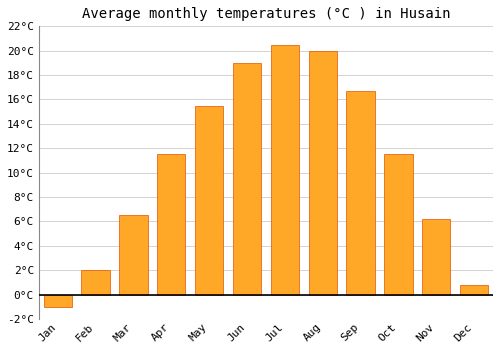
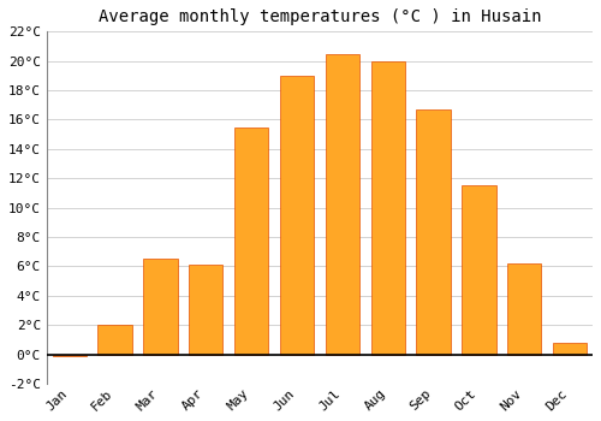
Jan: -1.0°C -> -0.1°C
Apr: 11.5°C -> 6.1°C
